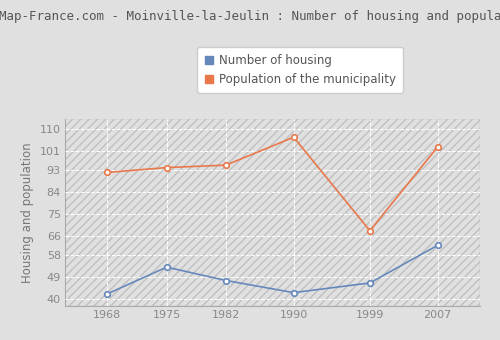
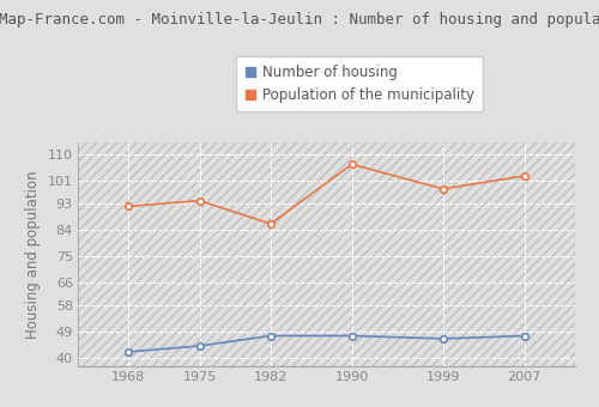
Number of housing/1975: 53.0 -> 44.0
Population of the municipality/1982: 95.0 -> 86.0
Number of housing/1990: 42.5 -> 47.5
Population of the municipality/1999: 68.0 -> 98.0
Number of housing/2007: 62.0 -> 47.5
